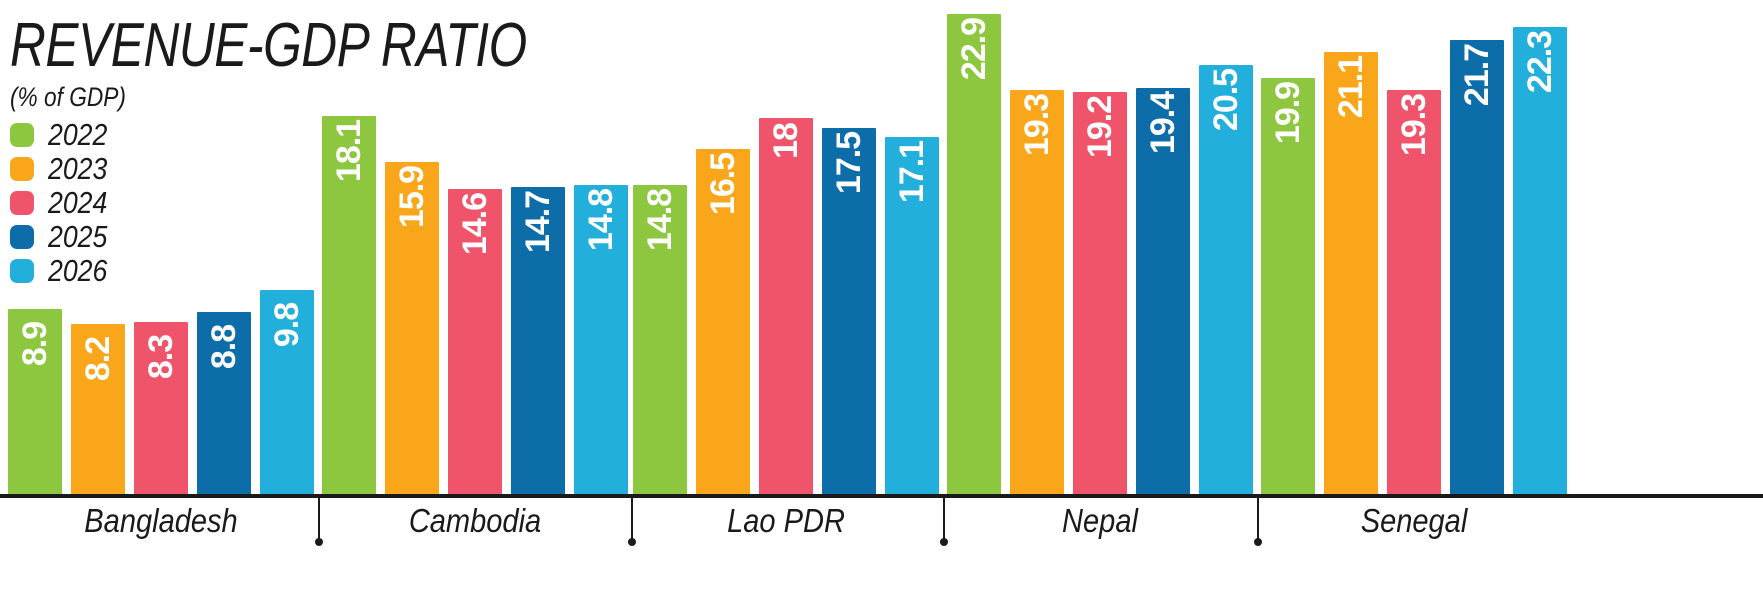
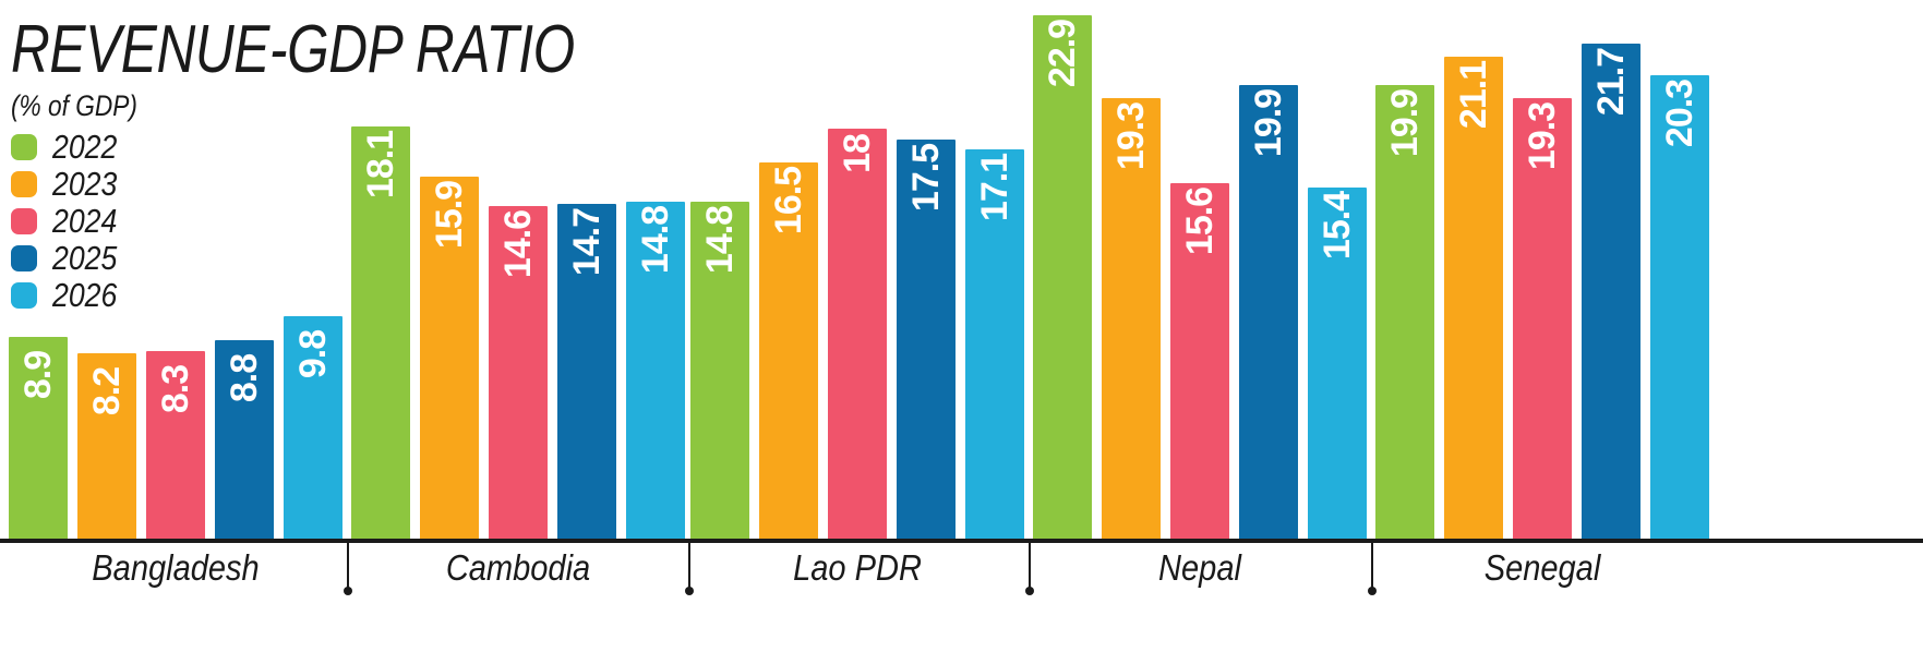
2024/Nepal: 19.2 -> 15.6
2025/Nepal: 19.4 -> 19.9
2026/Nepal: 20.5 -> 15.4
2026/Senegal: 22.3 -> 20.3
